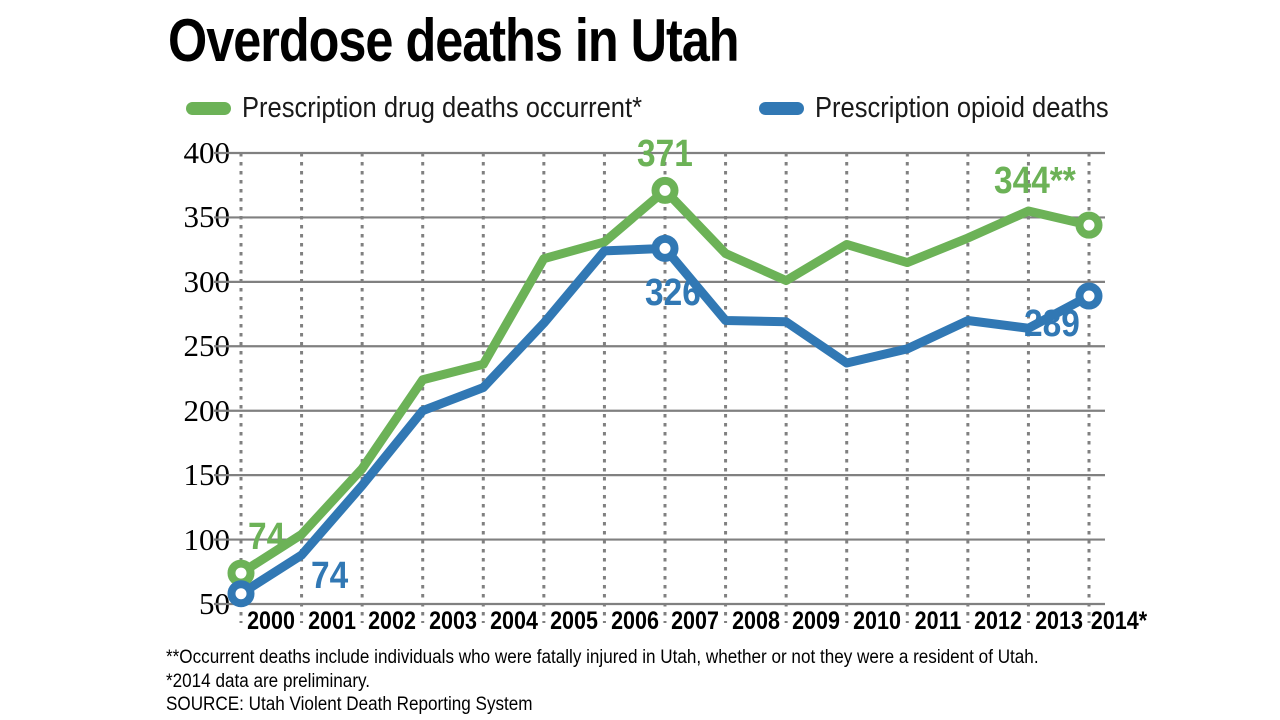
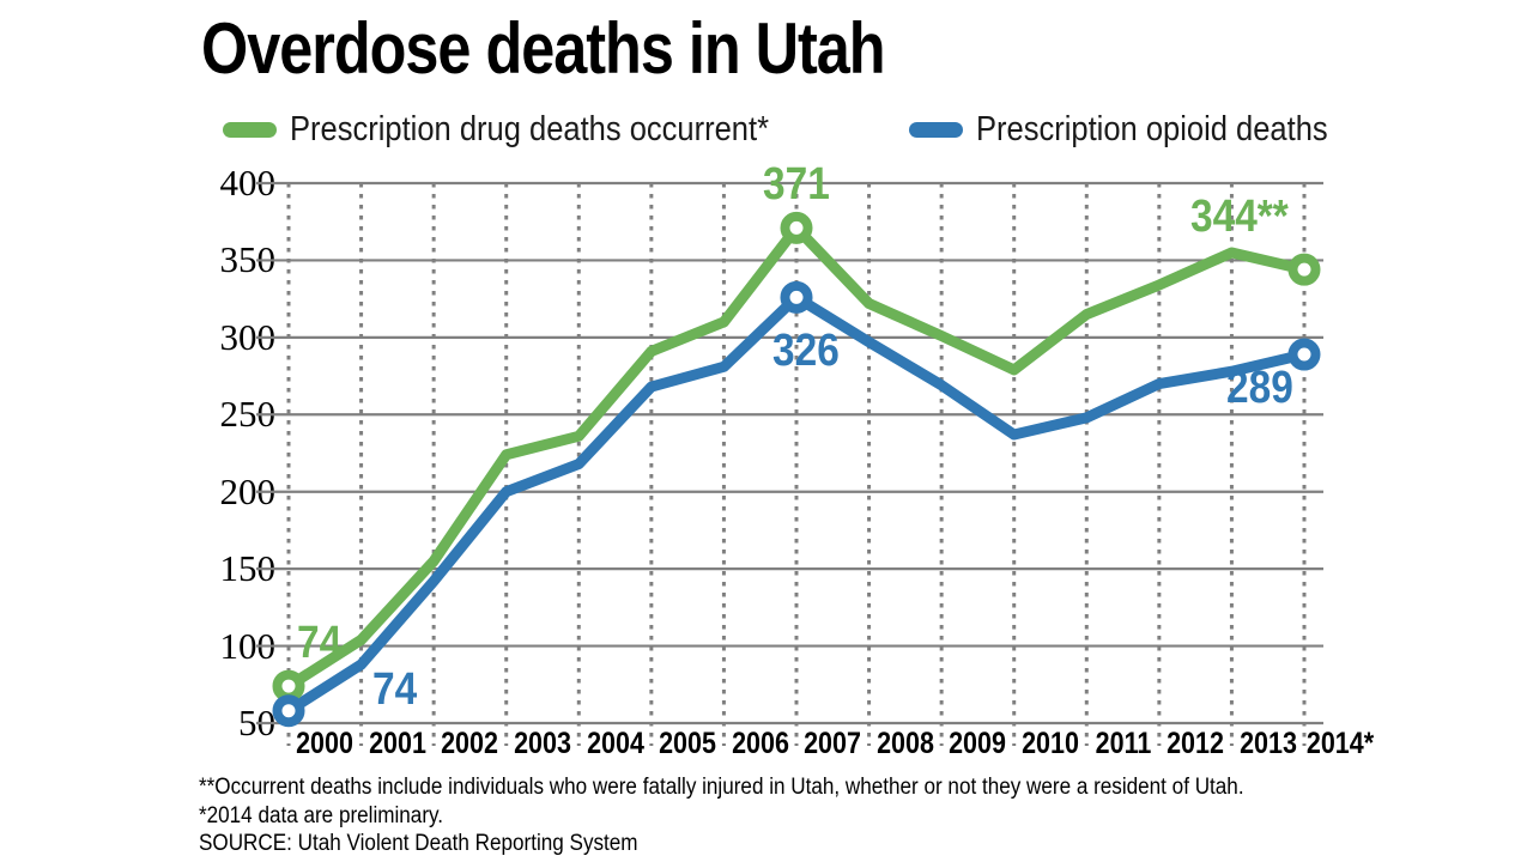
Prescription drug deaths occurrent*/2005: 318 -> 291
Prescription drug deaths occurrent*/2006: 331 -> 310
Prescription opioid deaths/2006: 324 -> 281
Prescription opioid deaths/2008: 270 -> 297
Prescription drug deaths occurrent*/2010: 329 -> 279
Prescription opioid deaths/2013: 264 -> 278
